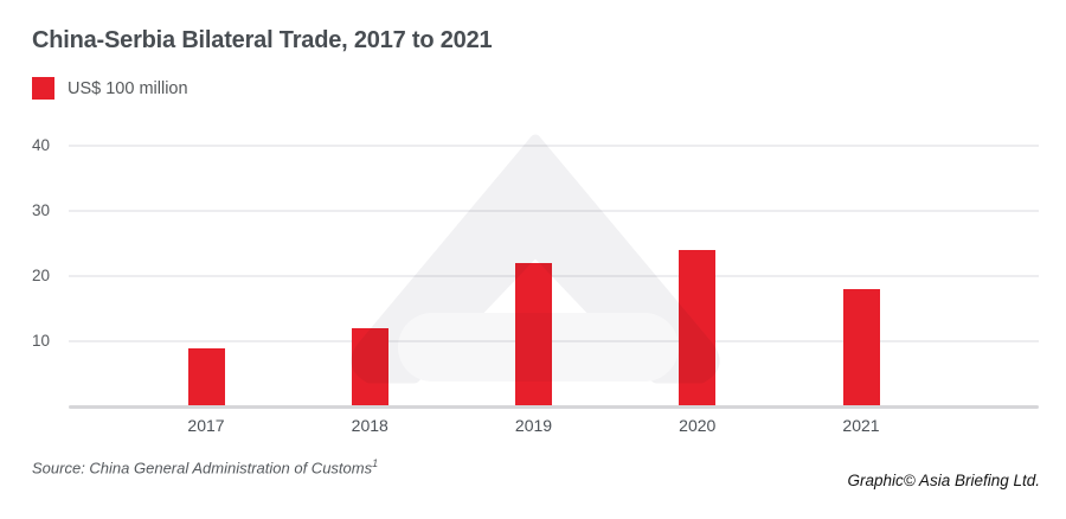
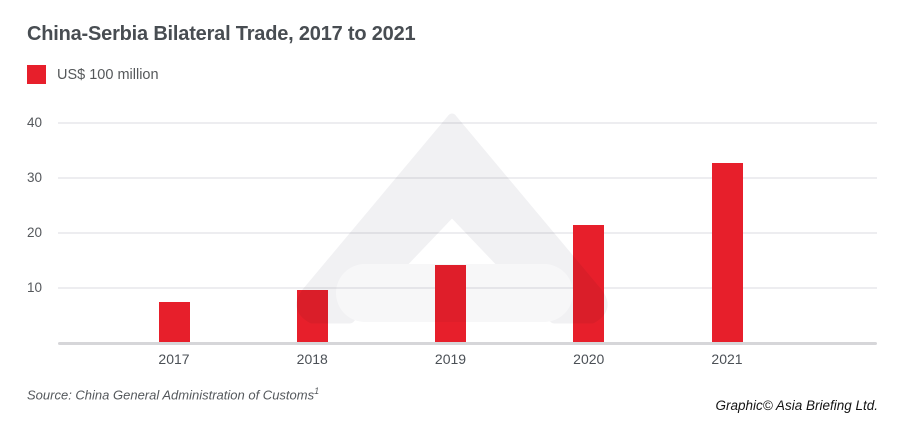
2017: 9 -> 8
2018: 12 -> 10
2019: 22 -> 14
2020: 24 -> 22
2021: 18 -> 33
